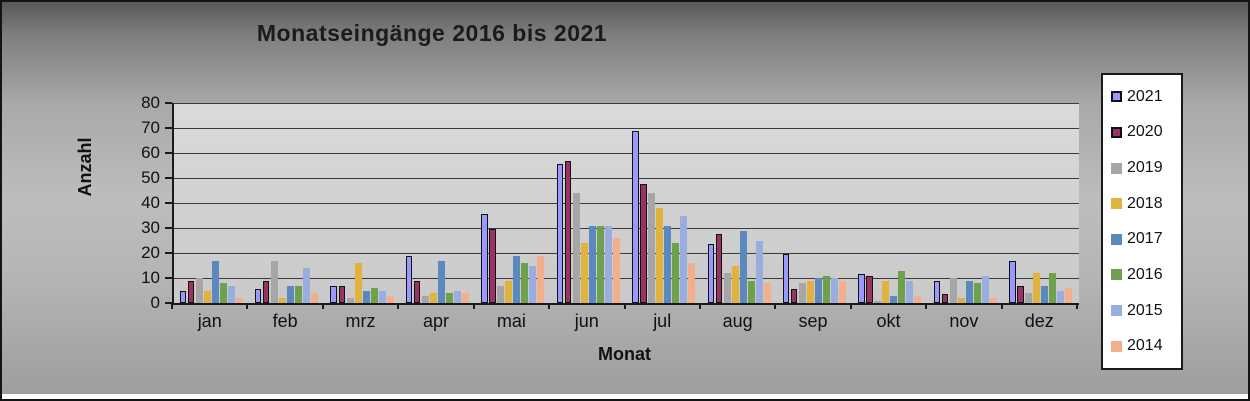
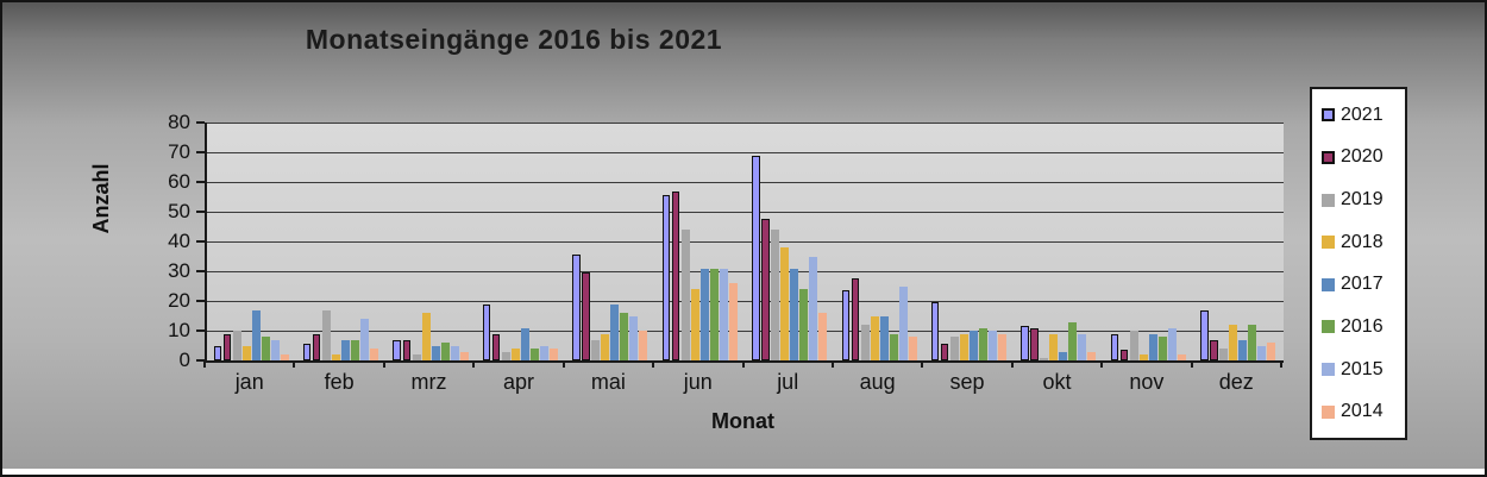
2017/apr: 17 -> 11
2014/mai: 19 -> 10
2017/aug: 29 -> 15
